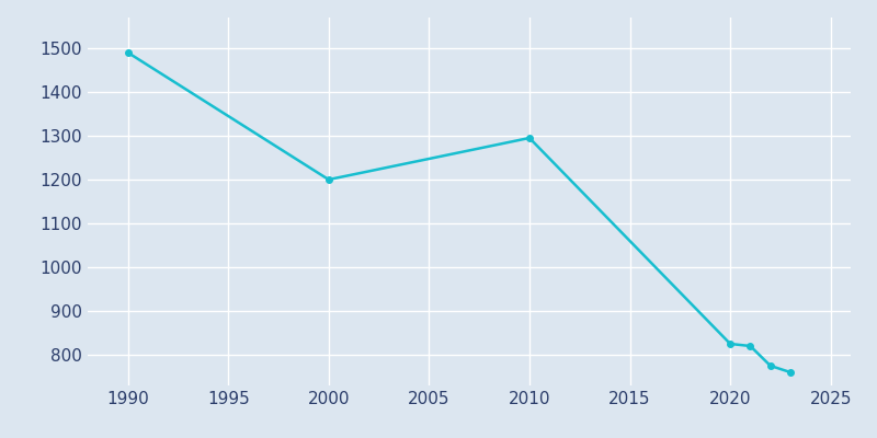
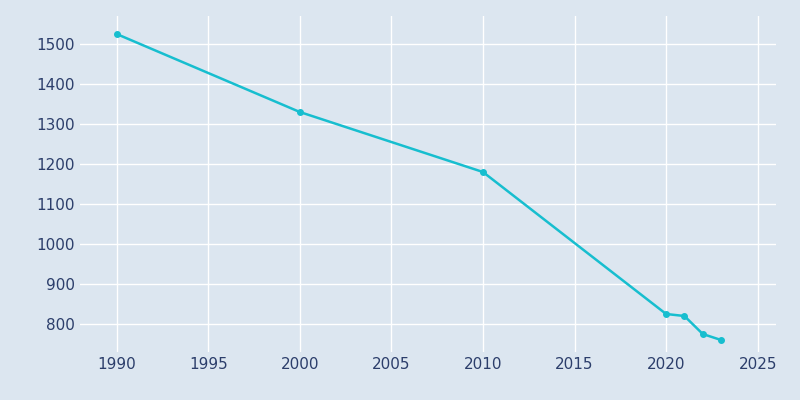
1990: 1490 -> 1525
2000: 1200 -> 1330
2010: 1295 -> 1180
